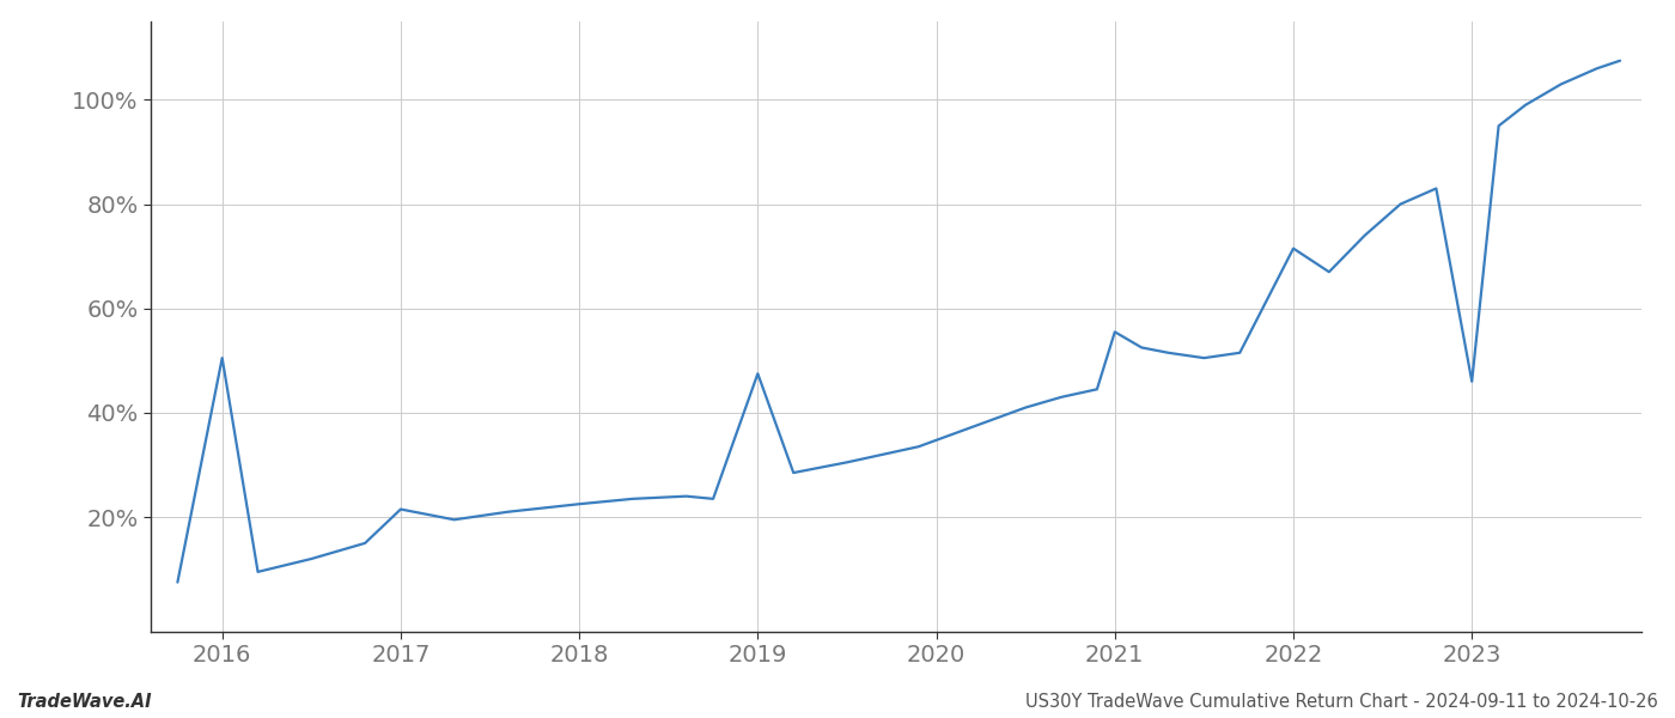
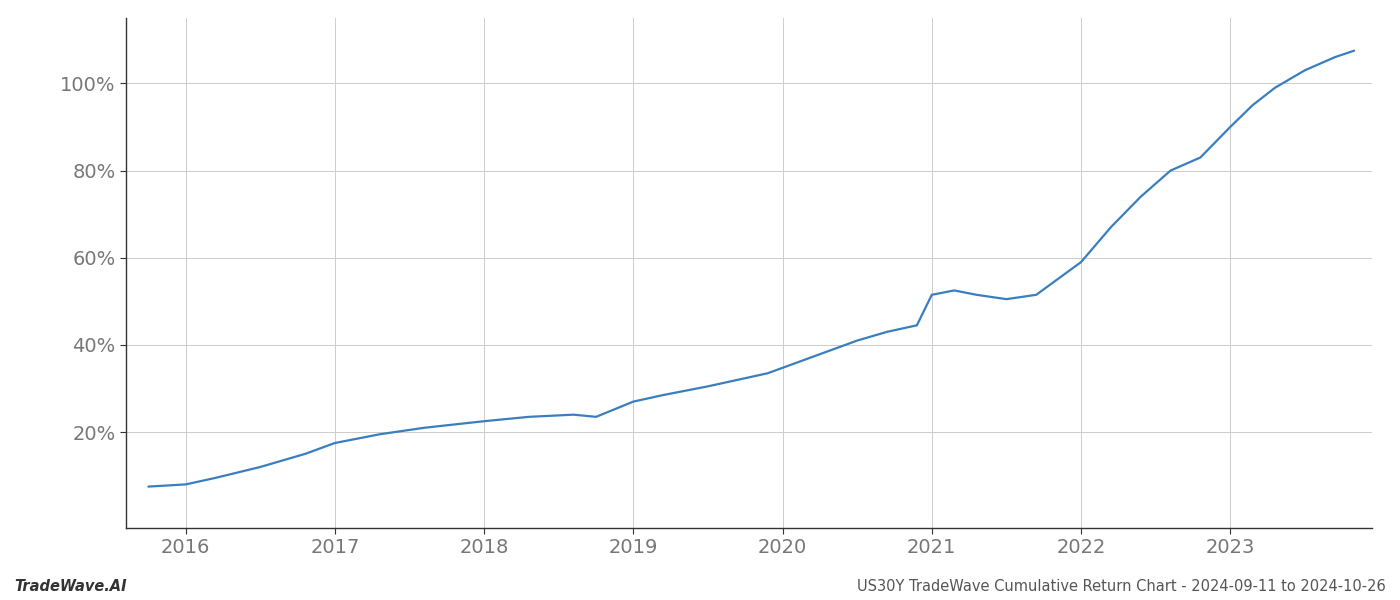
2016: 50.5% -> 8.0%
2017: 21.5% -> 17.5%
2019: 47.5% -> 27.0%
2021: 55.5% -> 51.5%
2022: 71.5% -> 59.0%
2023: 46.0% -> 90.0%
